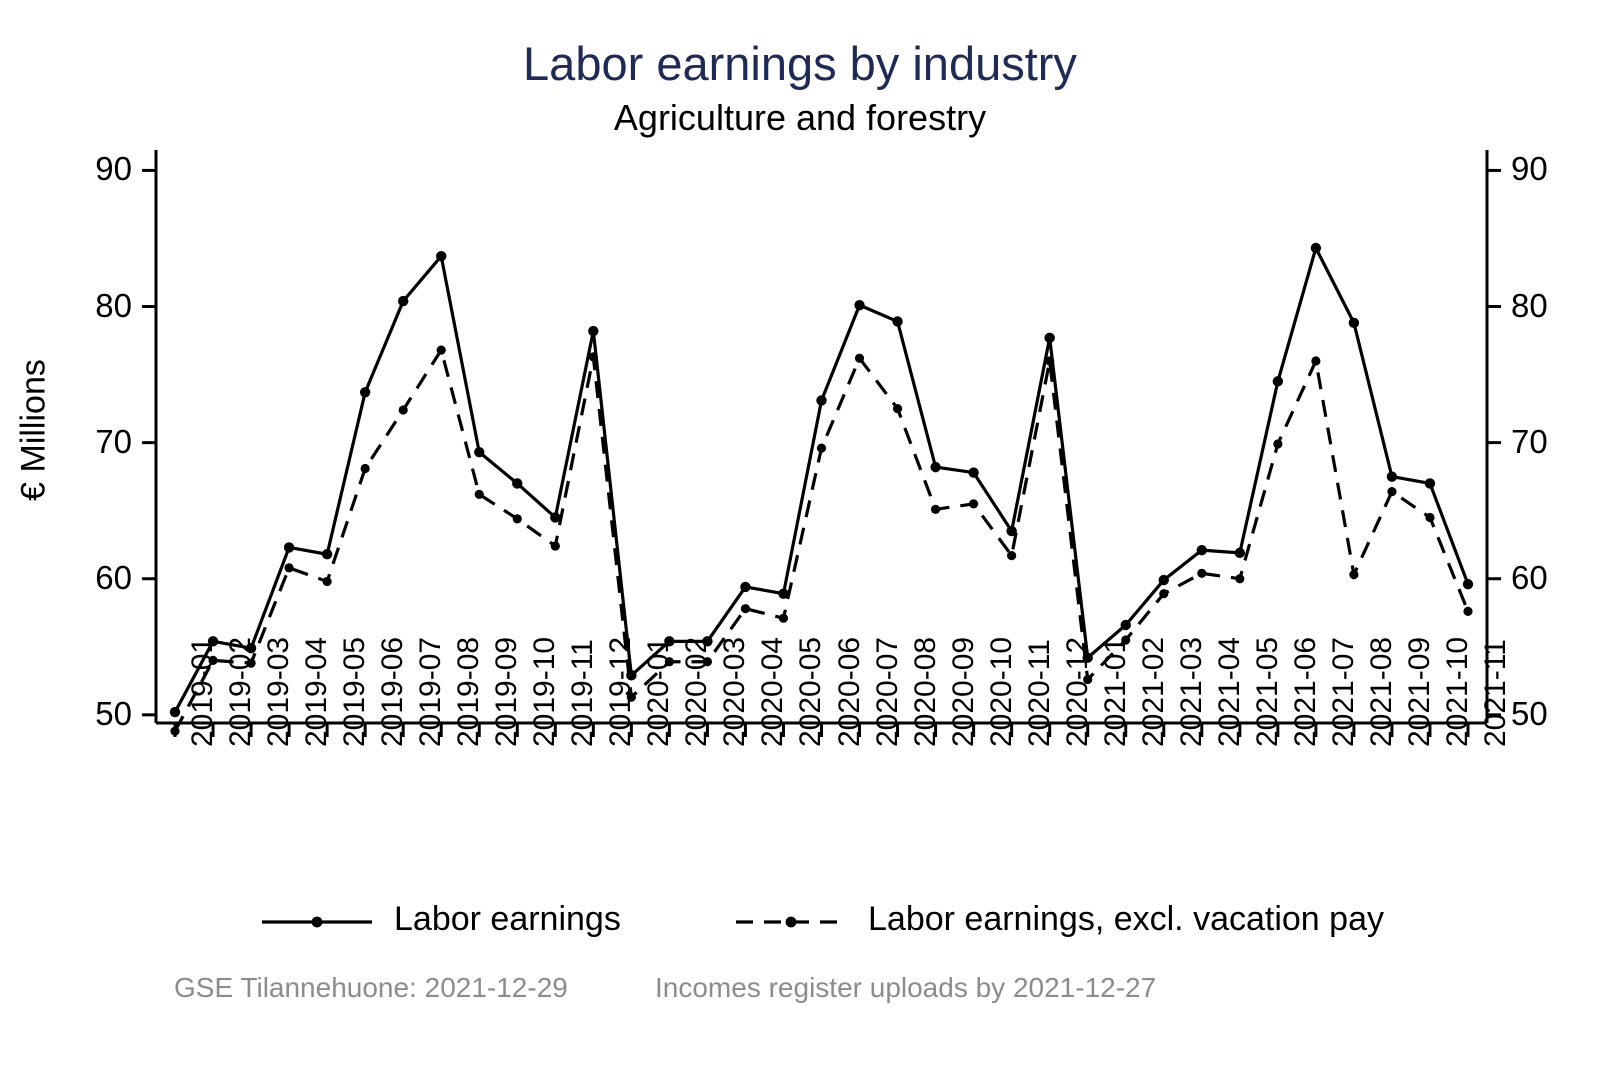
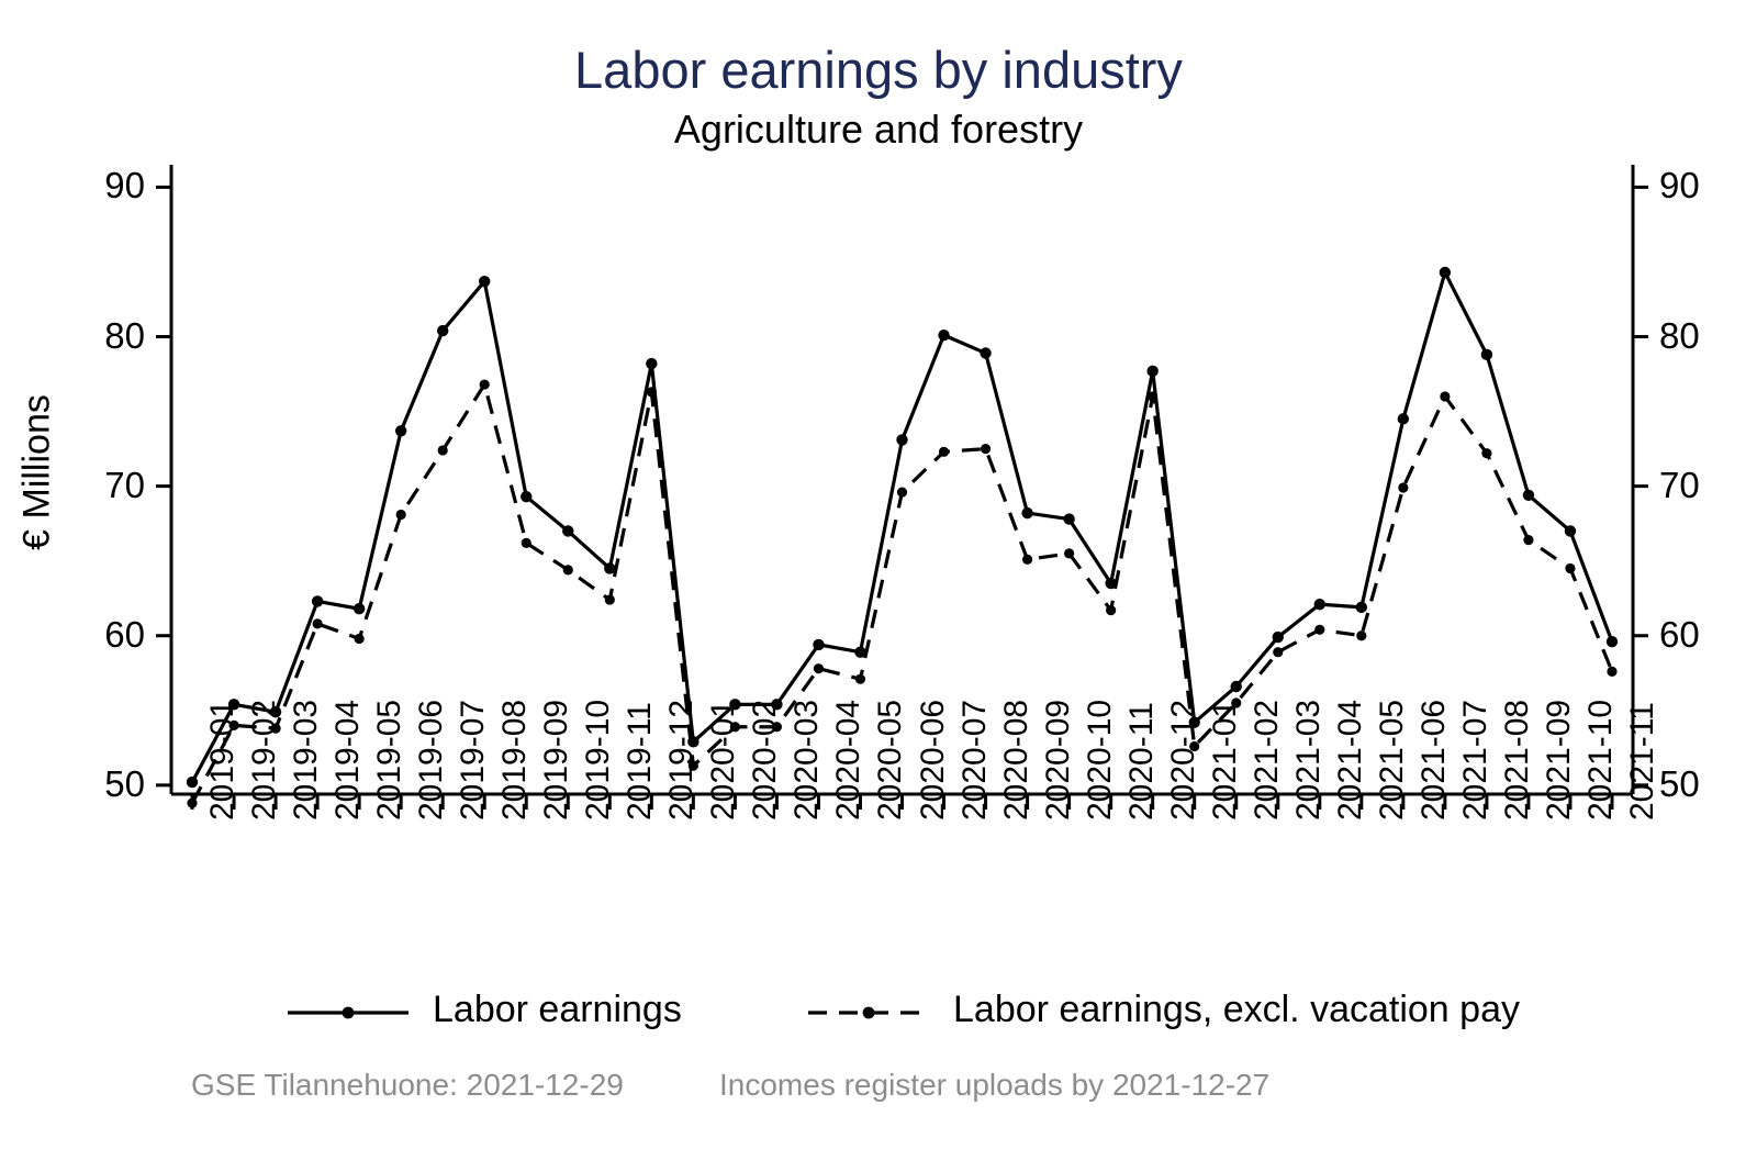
Labor earnings, excl. vacation pay/2020-07: 76.2 -> 72.3
Labor earnings, excl. vacation pay/2021-08: 60.3 -> 72.2
Labor earnings/2021-09: 67.5 -> 69.4
